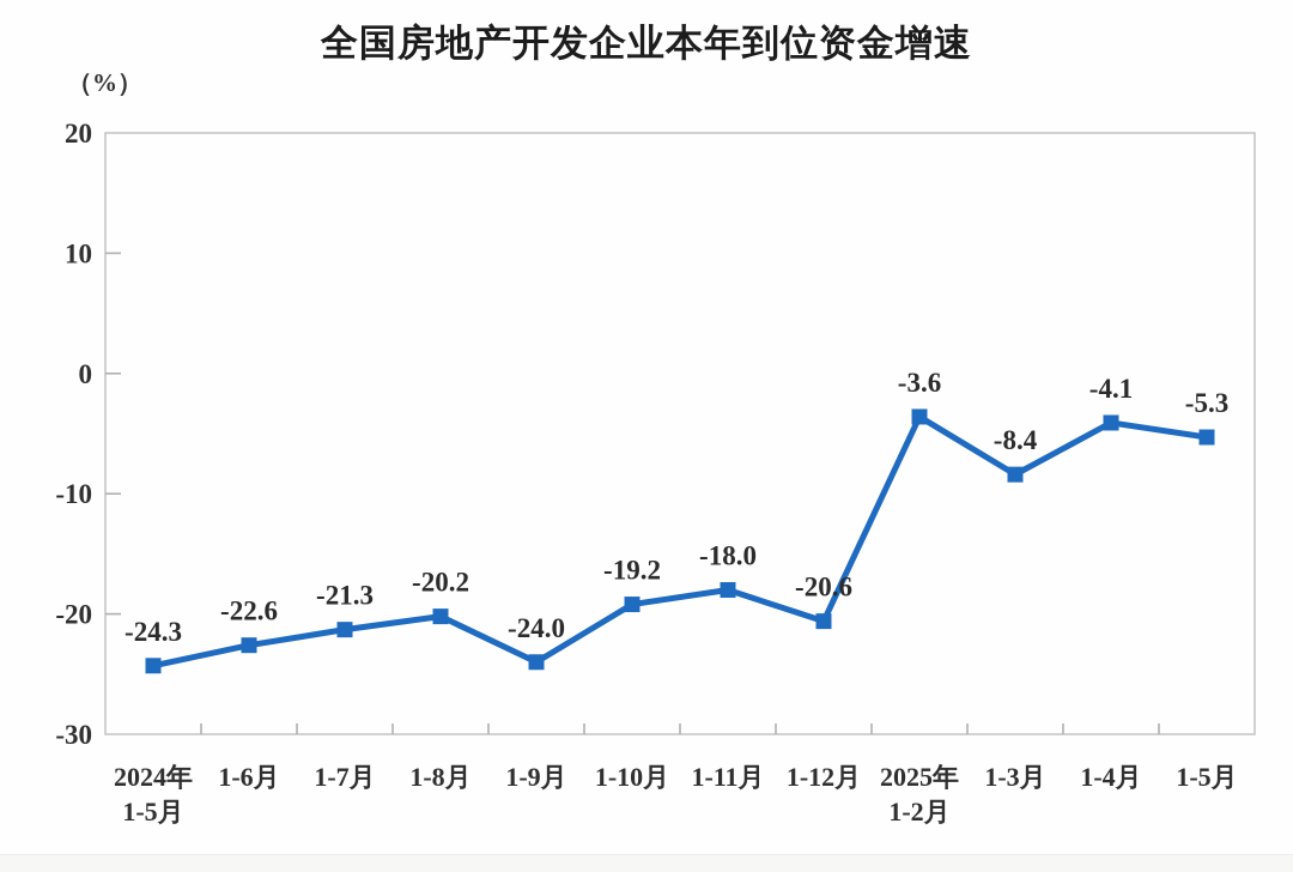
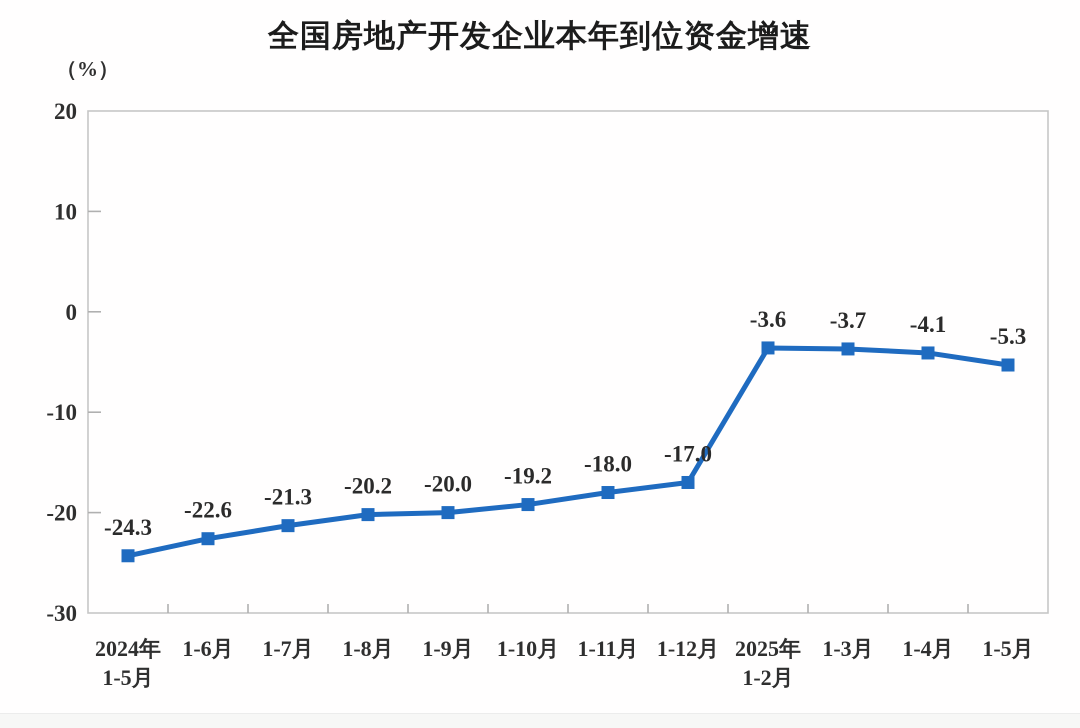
1-9月: -24.0 -> -20.0
1-12月: -20.6 -> -17.0
1-3月: -8.4 -> -3.7
